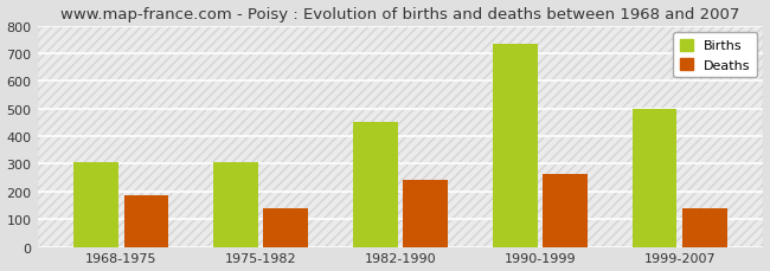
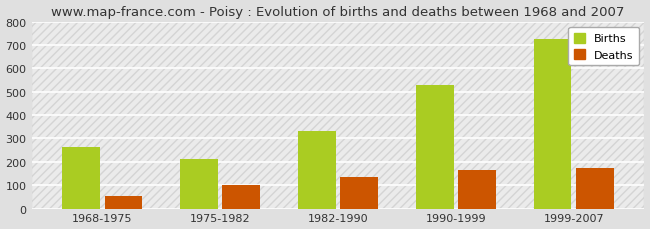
Births/1968-1975: 305 -> 265
Deaths/1968-1975: 185 -> 55
Births/1975-1982: 305 -> 210
Deaths/1975-1982: 140 -> 100
Births/1982-1990: 450 -> 330
Deaths/1982-1990: 240 -> 135
Births/1990-1999: 735 -> 530
Deaths/1990-1999: 265 -> 165
Births/1999-2007: 500 -> 725
Deaths/1999-2007: 140 -> 175
